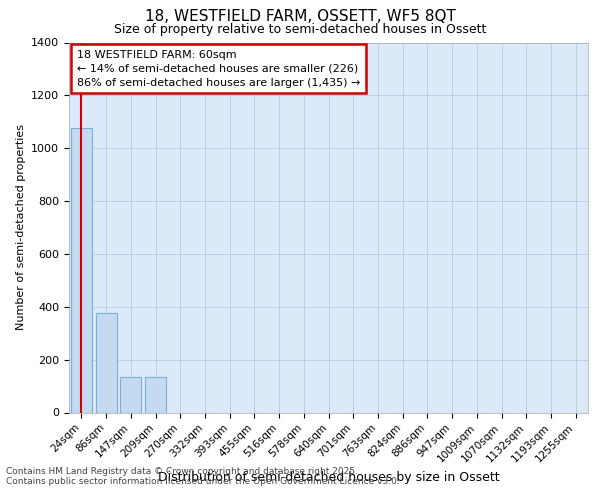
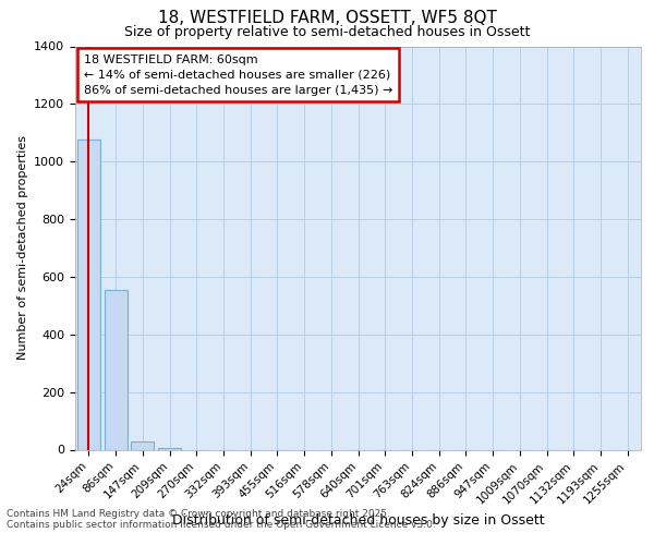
86sqm: 375 -> 555
147sqm: 135 -> 30
209sqm: 135 -> 5
